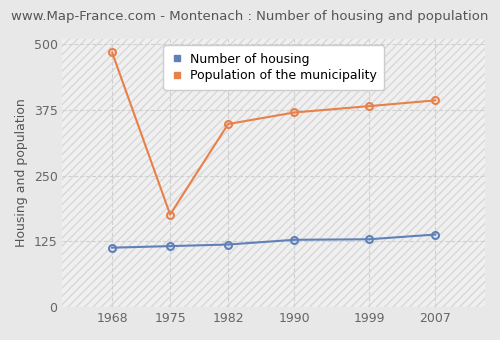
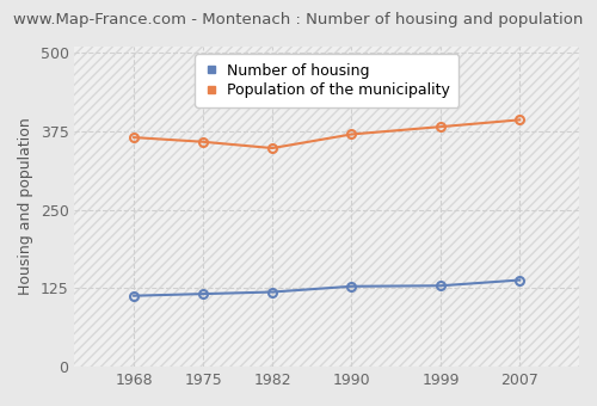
Population of the municipality/1968: 484 -> 365
Population of the municipality/1975: 176 -> 358
